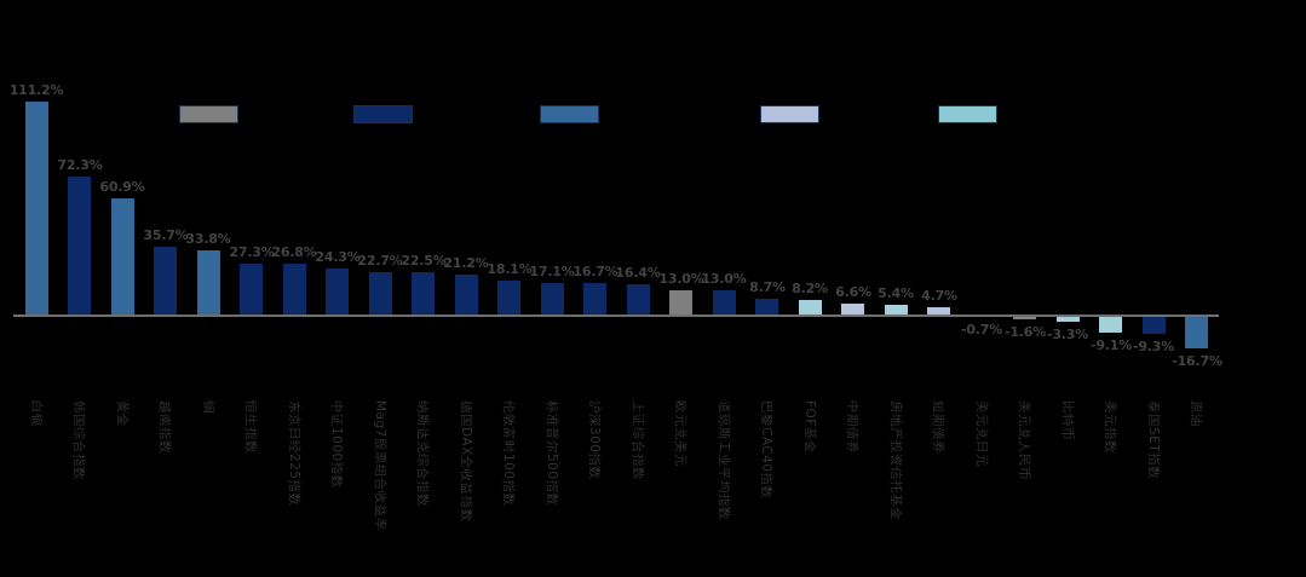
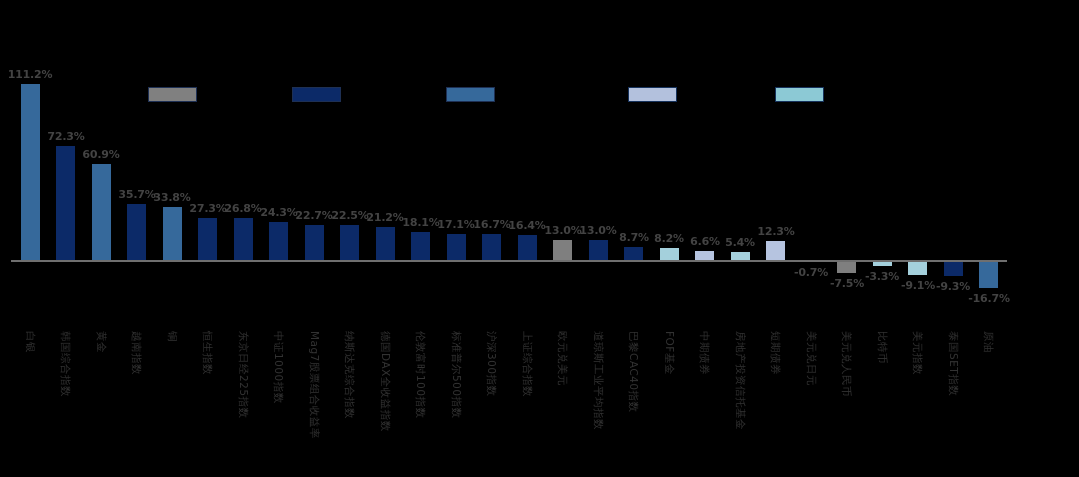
短期债券: 4.7% -> 12.3%
美元兑人民币: -1.6% -> -7.5%
